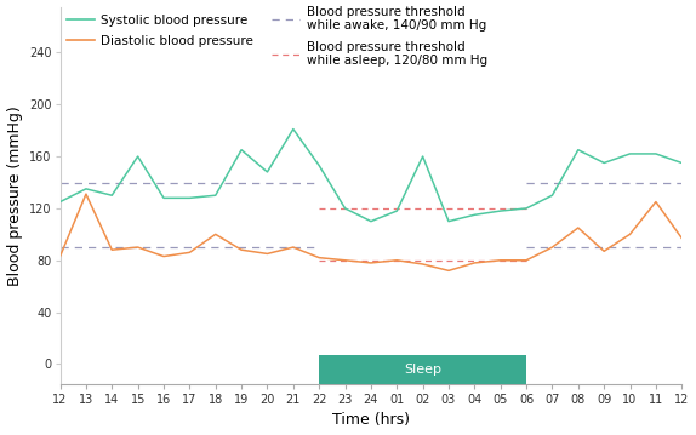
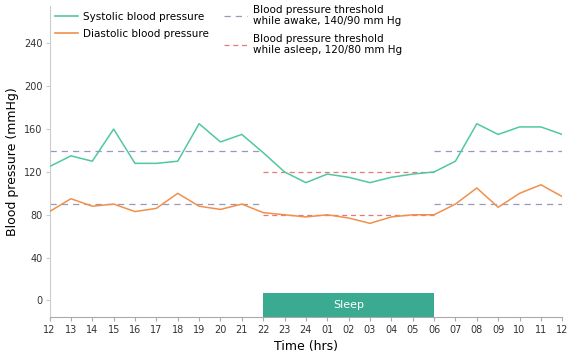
Diastolic blood pressure/13: 131 -> 95
Systolic blood pressure/21: 181 -> 155
Systolic blood pressure/22: 153 -> 138
Systolic blood pressure/02: 160 -> 115
Diastolic blood pressure/11: 125 -> 108
